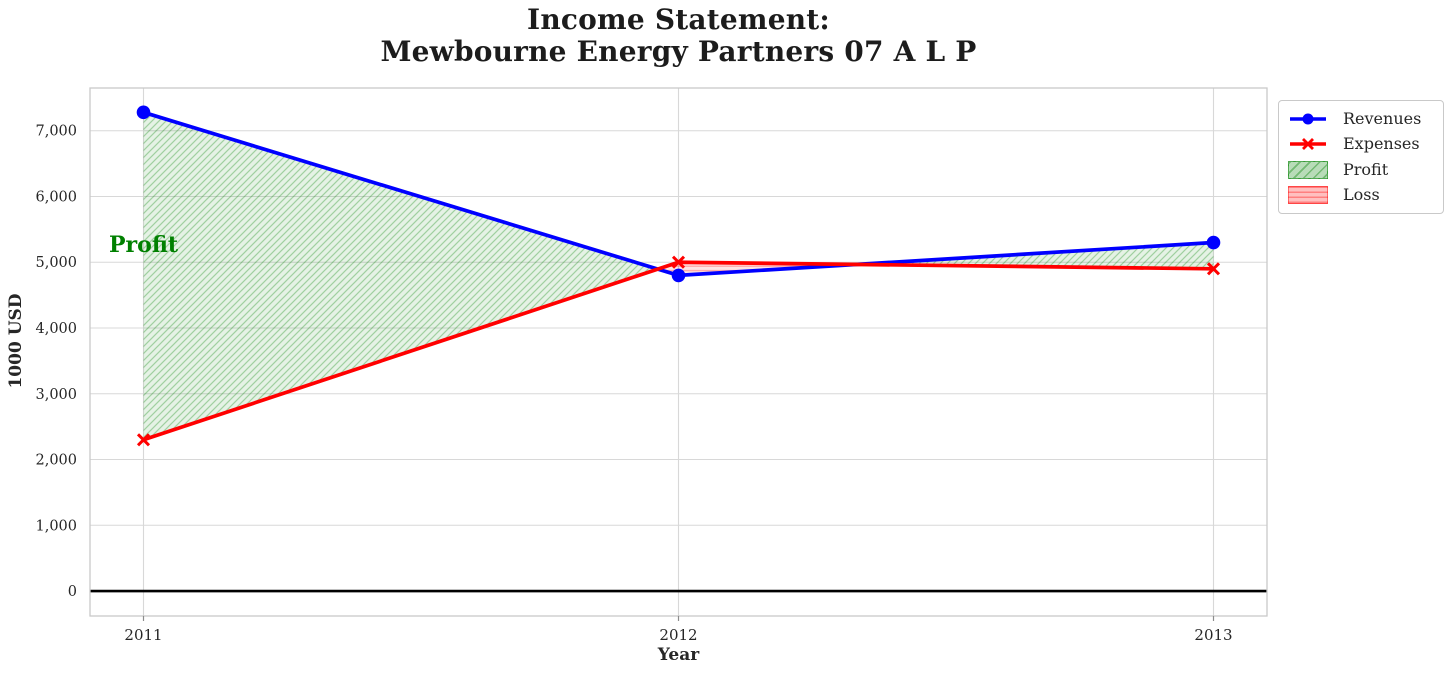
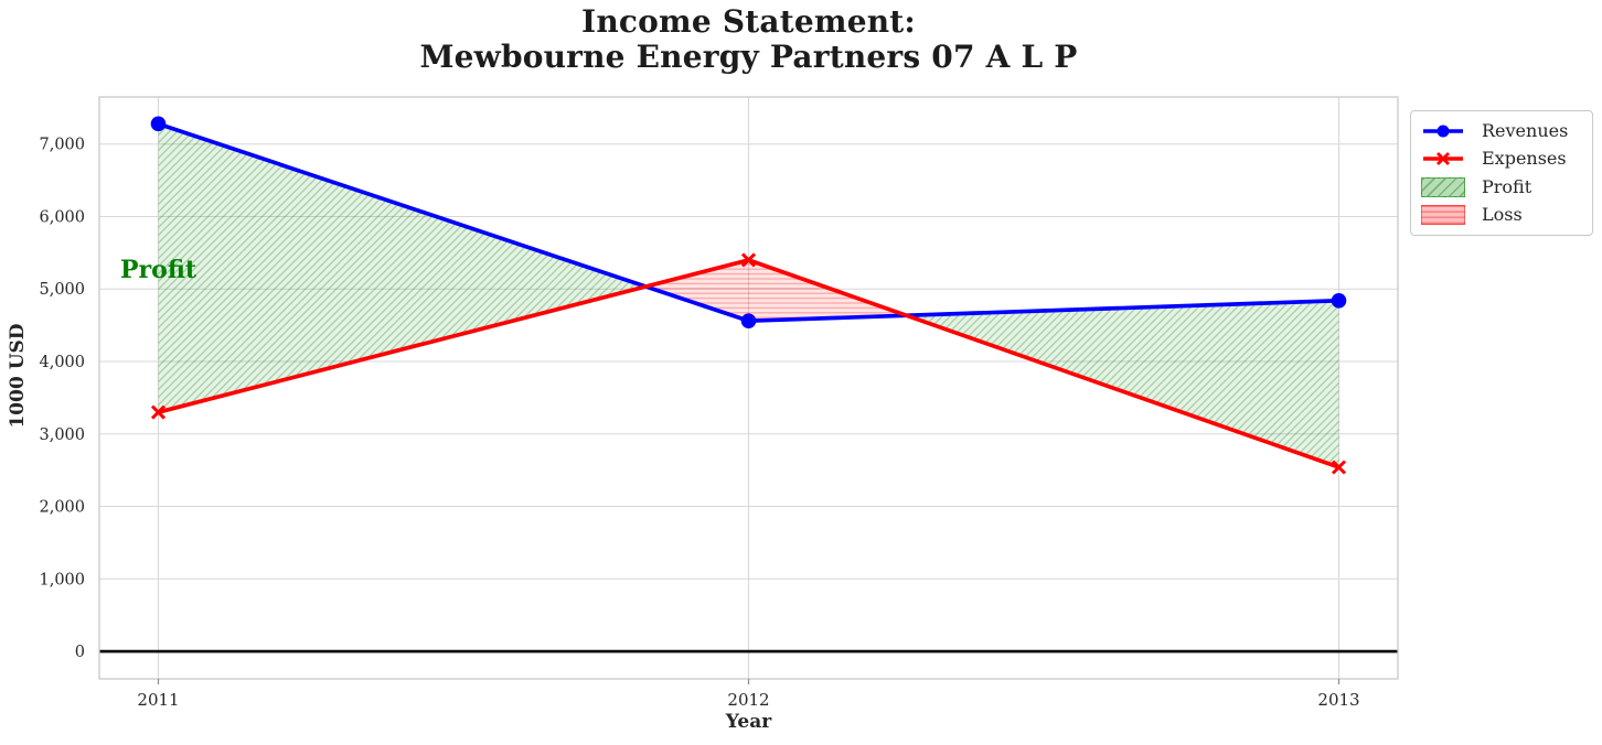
Expenses/2011: 2300 -> 3300
Revenues/2012: 4800 -> 4600
Expenses/2012: 5000 -> 5400
Revenues/2013: 5300 -> 4800
Expenses/2013: 4900 -> 2500
